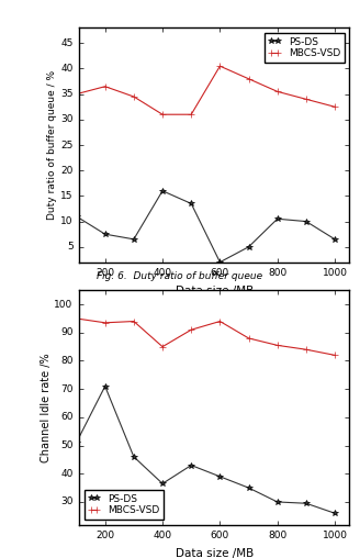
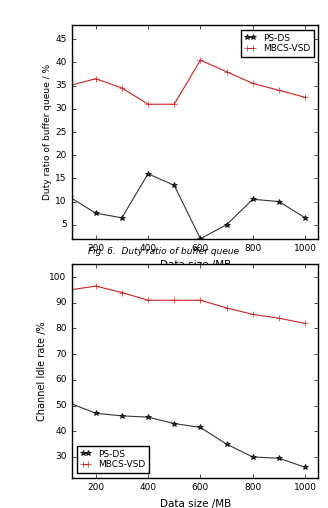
PS-DS/200: 71.0 -> 47.0
MBCS-VSD/200: 93.5 -> 96.5
PS-DS/400: 36.5 -> 45.5
MBCS-VSD/400: 85.0 -> 91.0
PS-DS/600: 39.0 -> 41.5
MBCS-VSD/600: 94.0 -> 91.0
